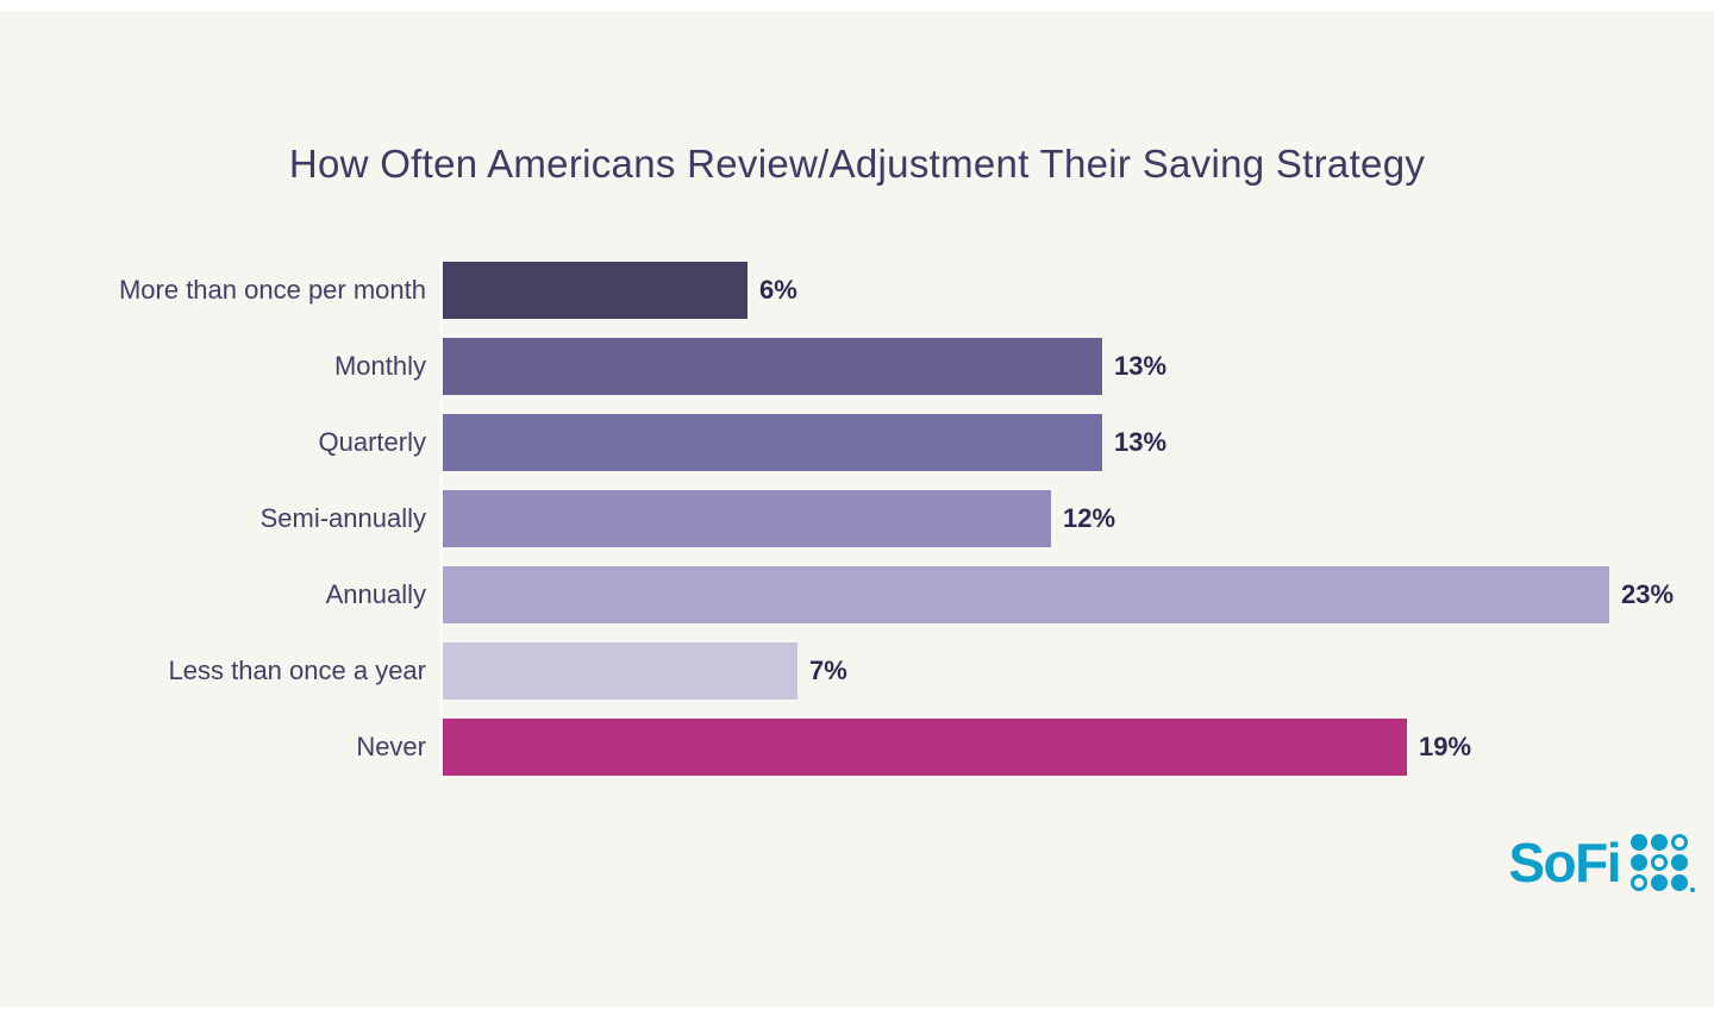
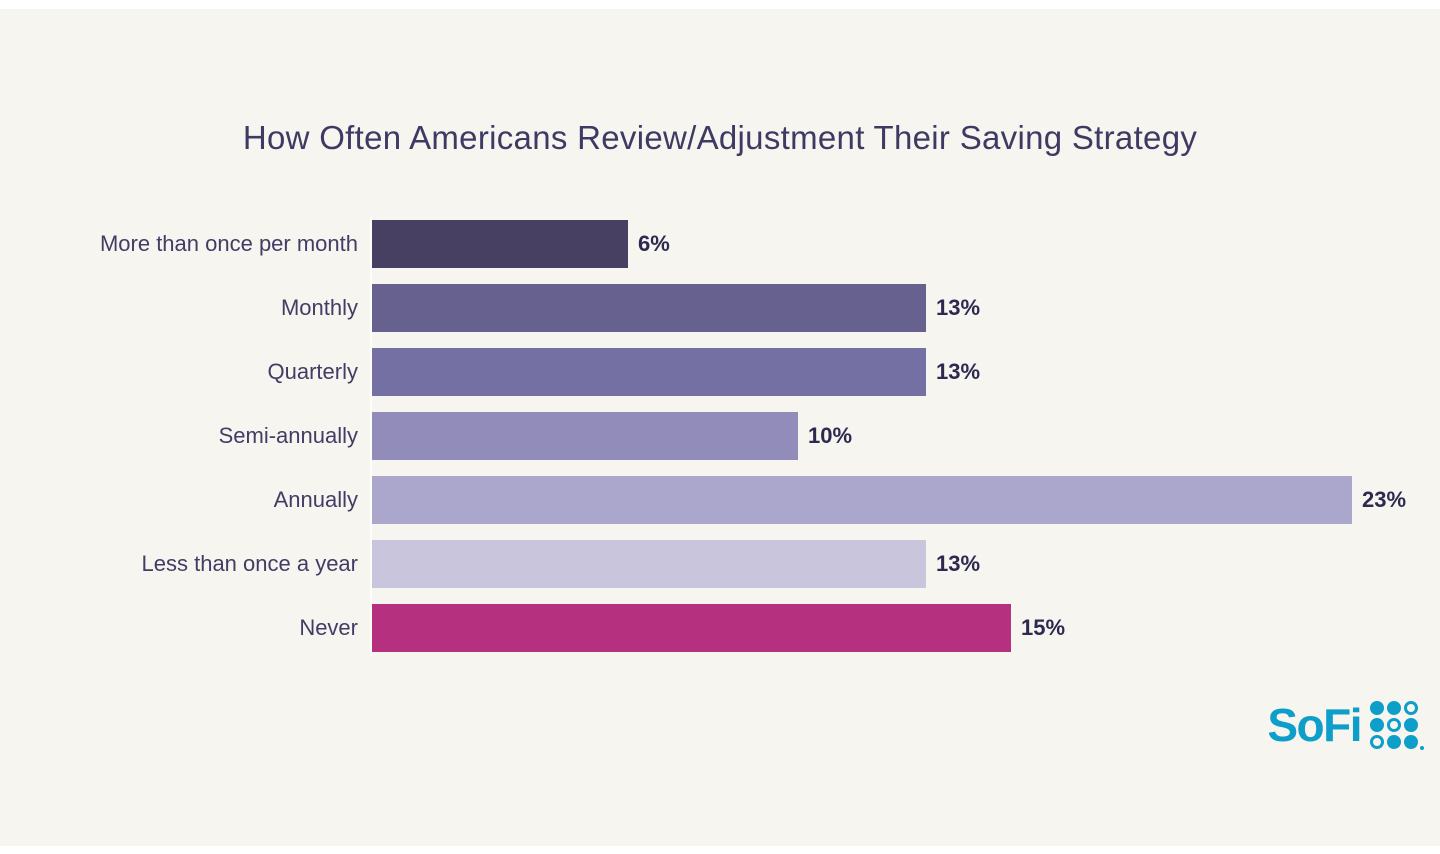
Semi-annually: 12% -> 10%
Less than once a year: 7% -> 13%
Never: 19% -> 15%
